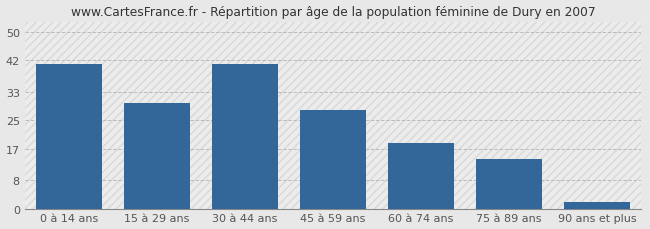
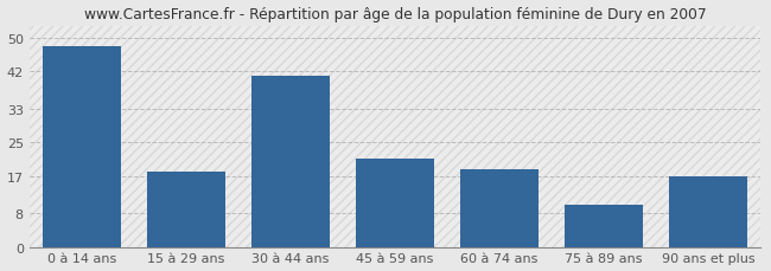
0 à 14 ans: 41.0 -> 48.0
15 à 29 ans: 30.0 -> 18.0
45 à 59 ans: 28.0 -> 21.0
75 à 89 ans: 14.0 -> 10.0
90 ans et plus: 2.0 -> 17.0
